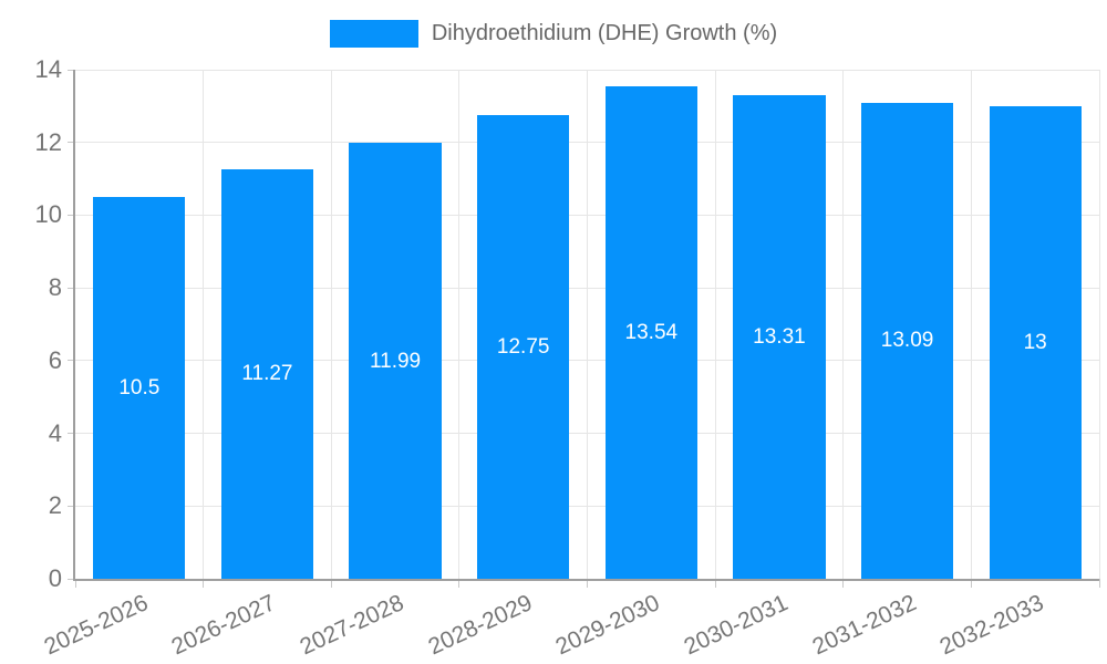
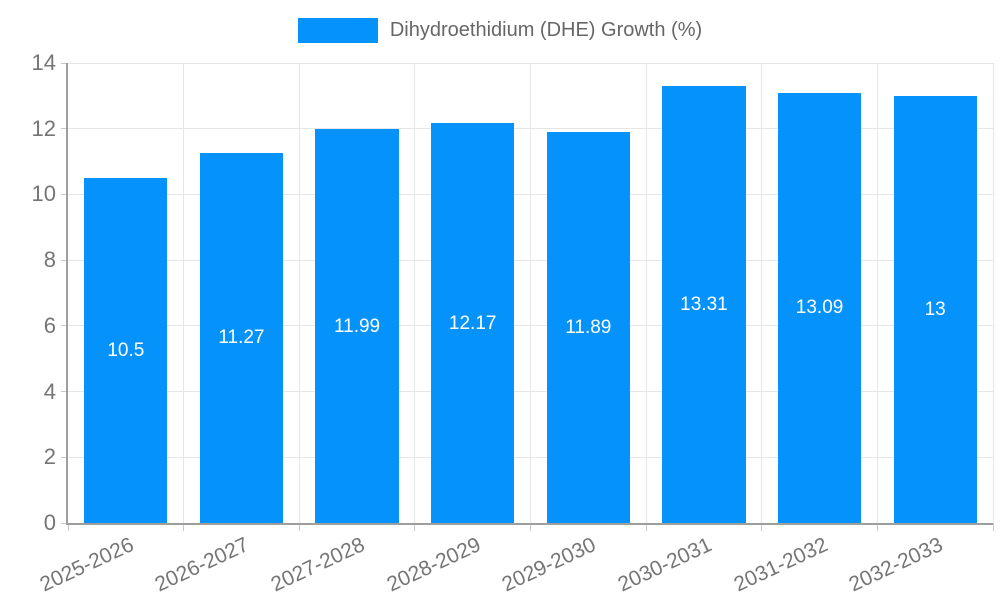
2028-2029: 12.75 -> 12.17
2029-2030: 13.54 -> 11.89
